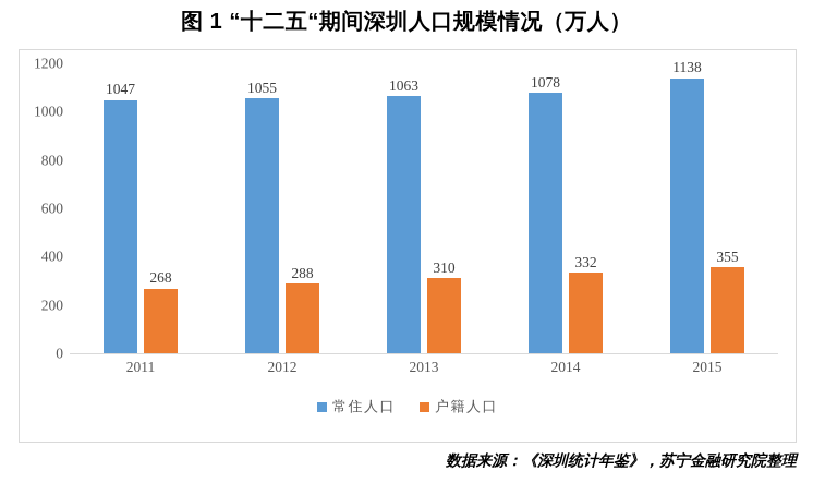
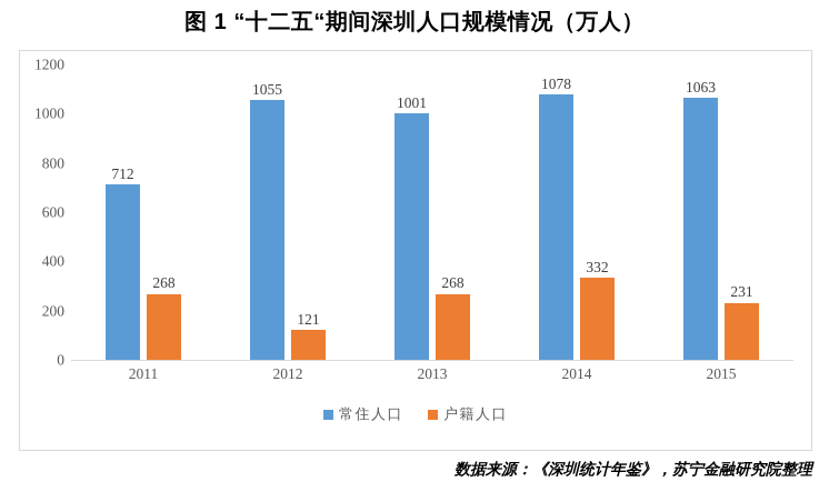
常住人口/2011: 1047 -> 712
户籍人口/2012: 288 -> 121
常住人口/2013: 1063 -> 1001
户籍人口/2013: 310 -> 268
常住人口/2015: 1138 -> 1063
户籍人口/2015: 355 -> 231
